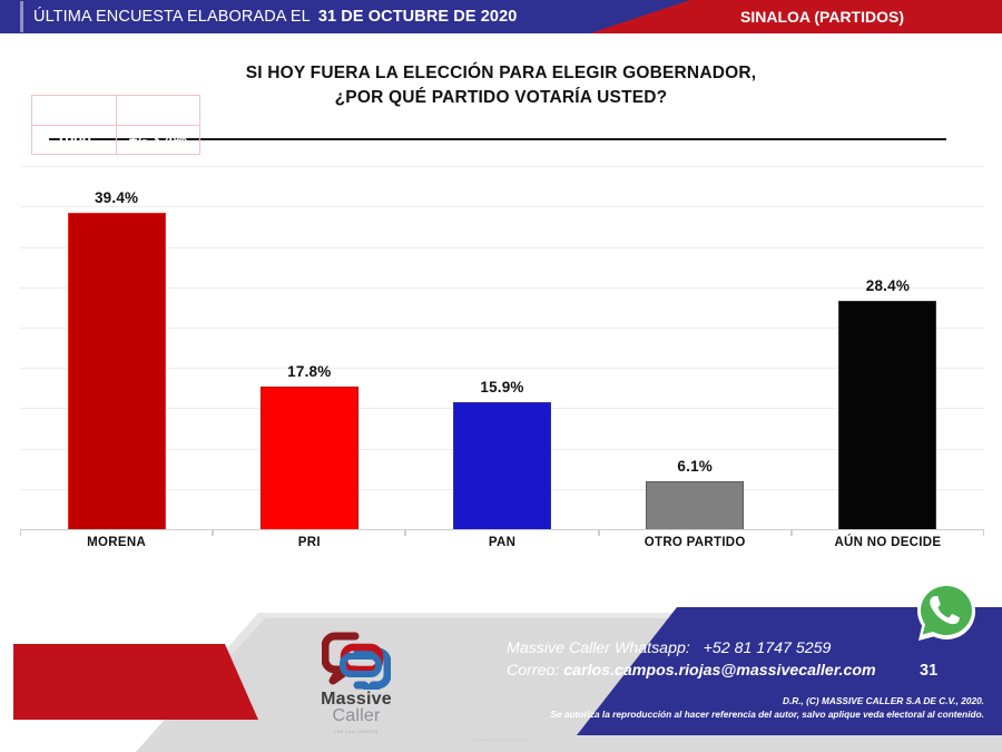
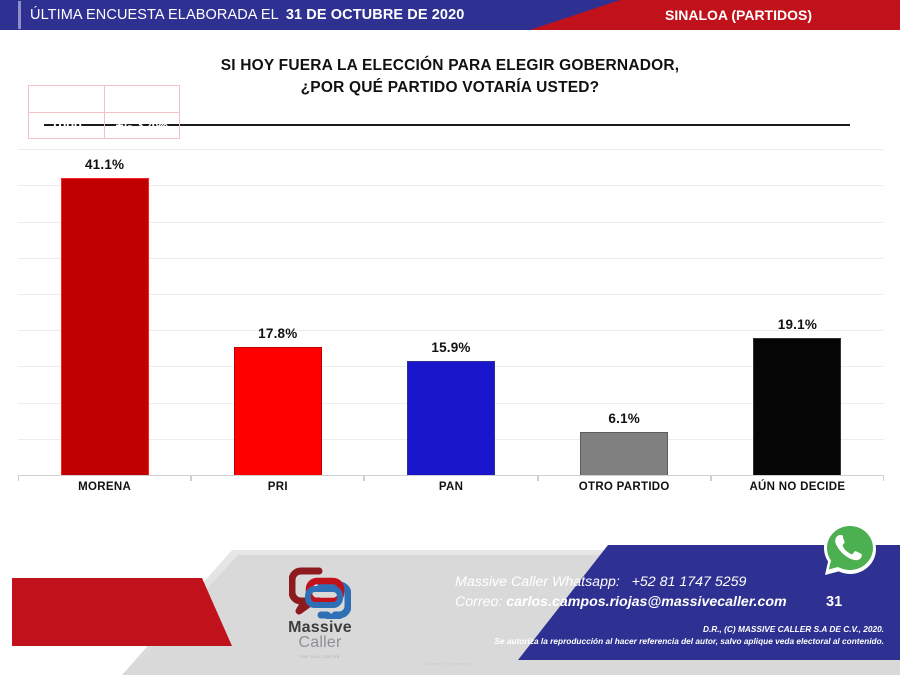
MORENA: 39.4% -> 41.1%
AÚN NO DECIDE: 28.4% -> 19.1%
